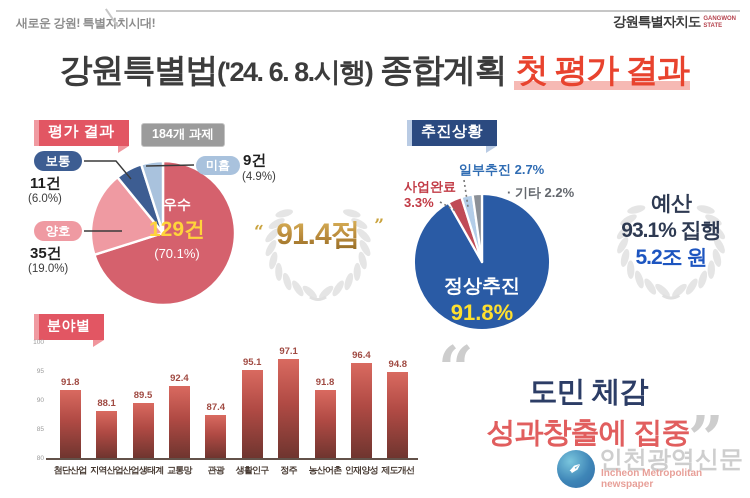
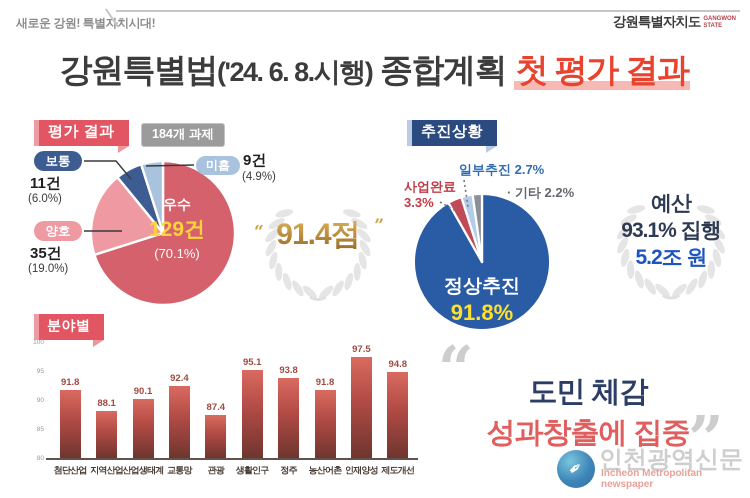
분야별/산업생태계: 89.5 -> 90.1
분야별/정주: 97.1 -> 93.8
분야별/인재양성: 96.4 -> 97.5
